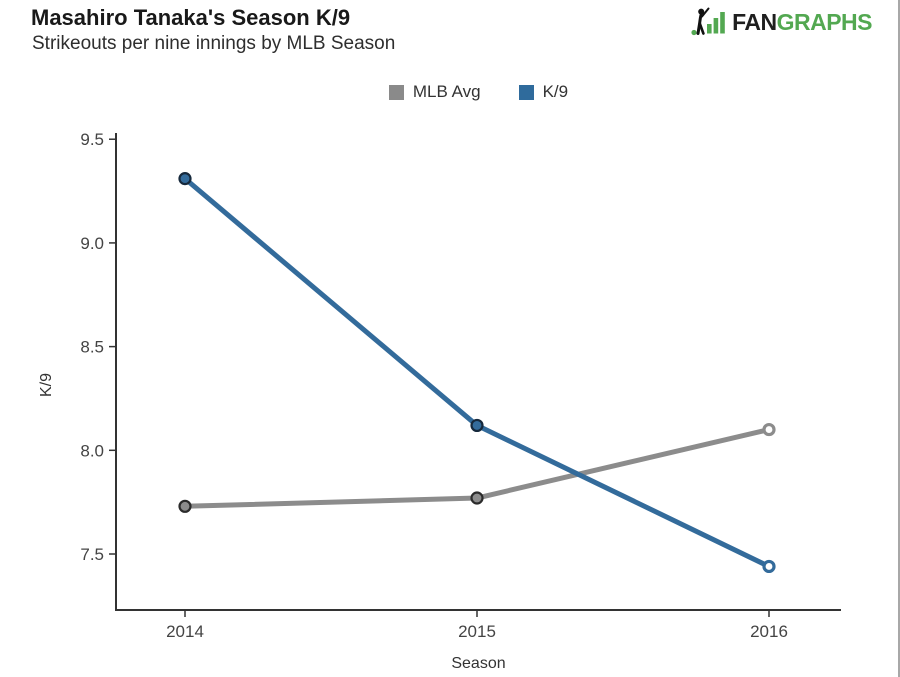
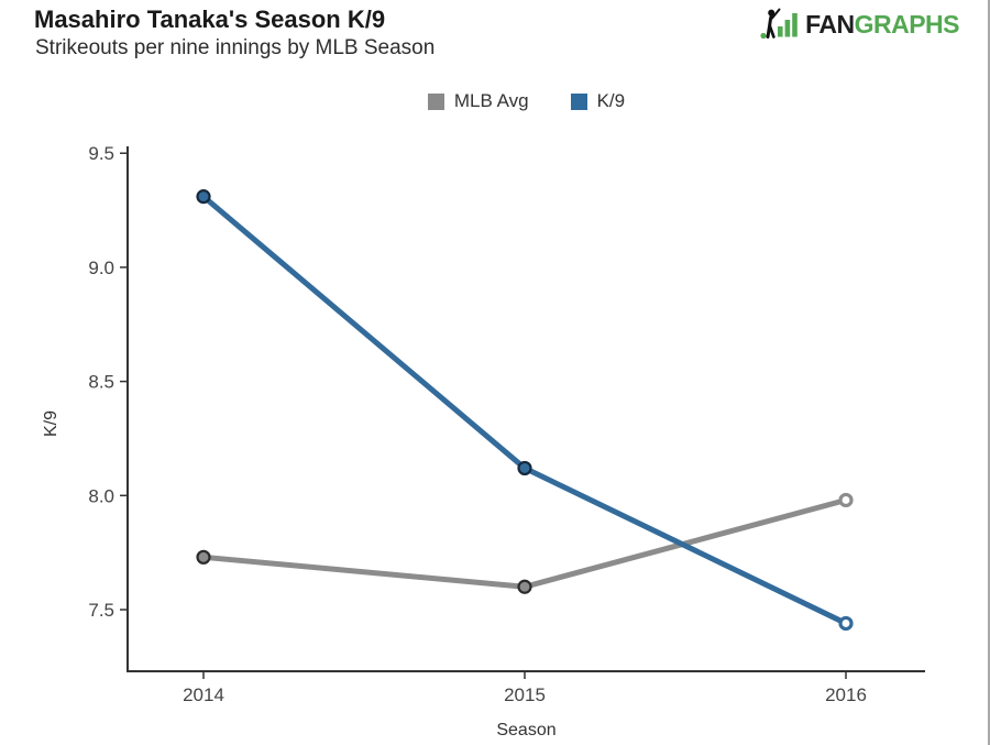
MLB Avg/2015: 7.77 -> 7.60
MLB Avg/2016: 8.10 -> 7.98
